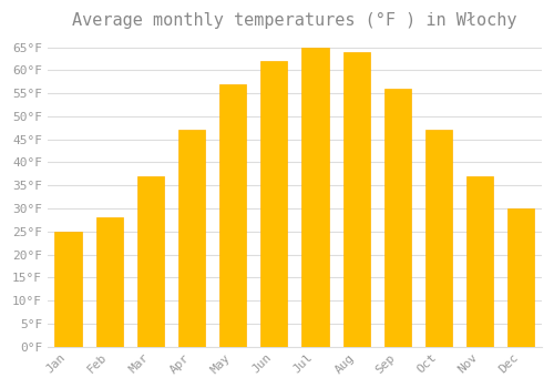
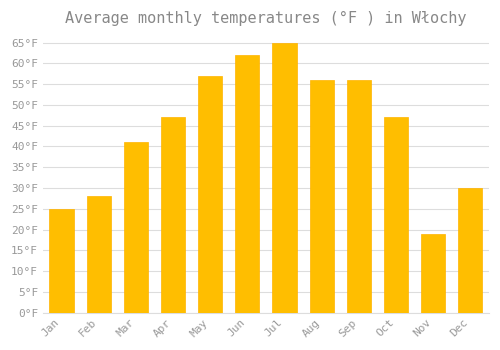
Mar: 37°F -> 41°F
Aug: 64°F -> 56°F
Nov: 37°F -> 19°F
